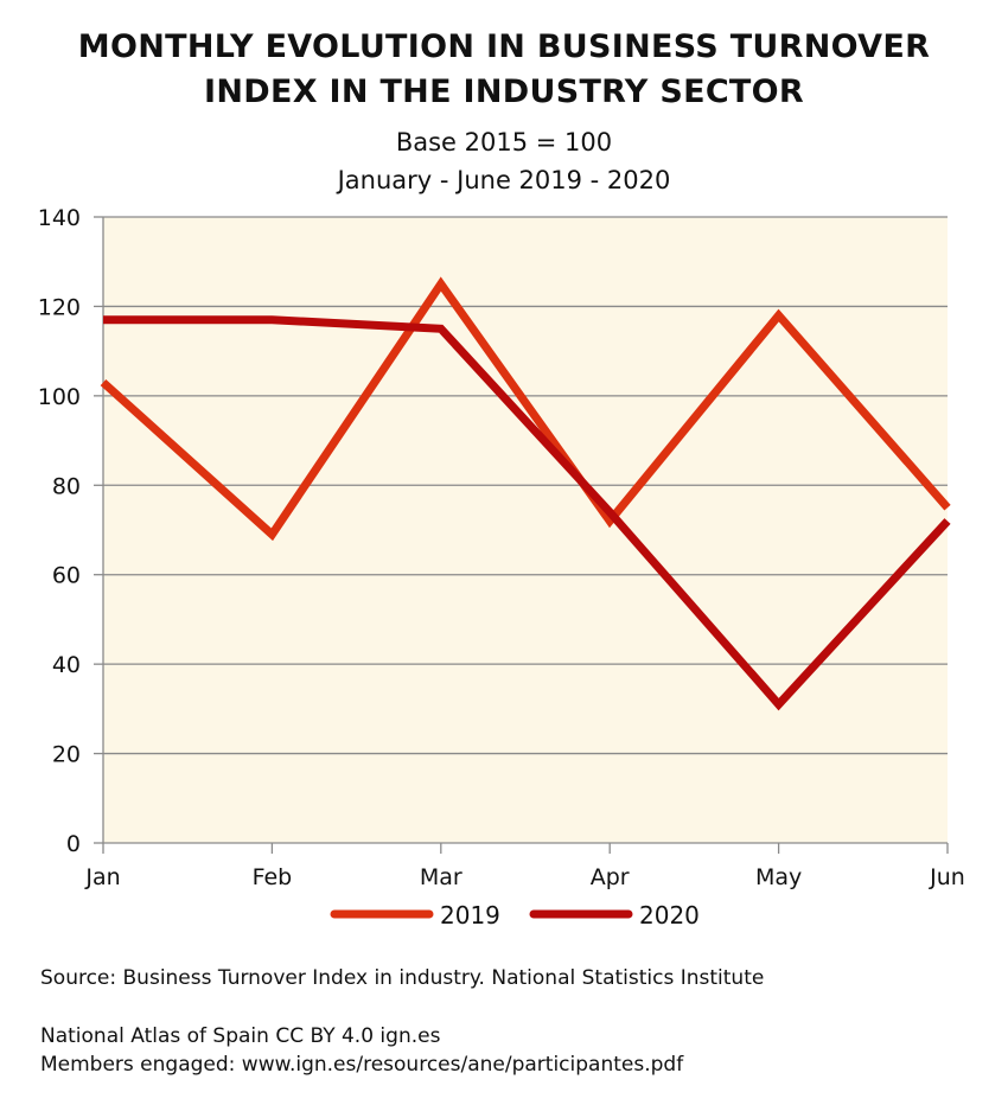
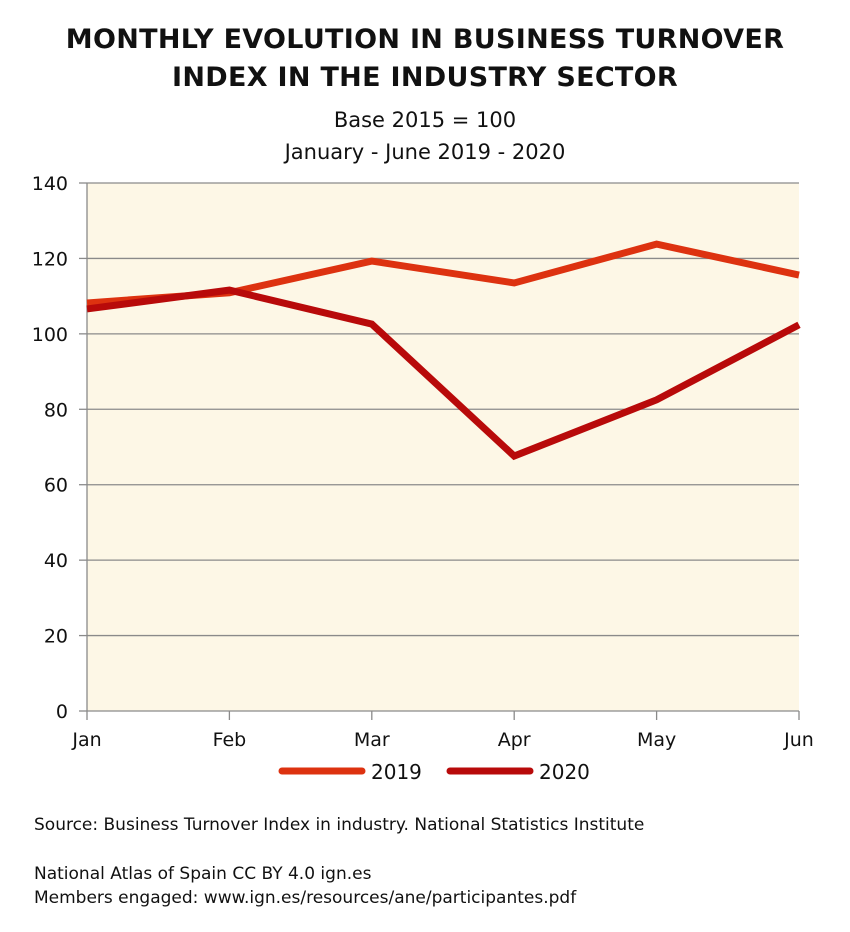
2019/Jan: 103 -> 108
2020/Jan: 117 -> 107
2019/Feb: 69 -> 111
2020/Feb: 117 -> 112
2019/Mar: 125 -> 119
2020/Mar: 115 -> 103
2019/Apr: 72 -> 114
2020/Apr: 74 -> 68
2019/May: 118 -> 124
2020/May: 31 -> 82
2019/Jun: 75 -> 116
2020/Jun: 72 -> 102
